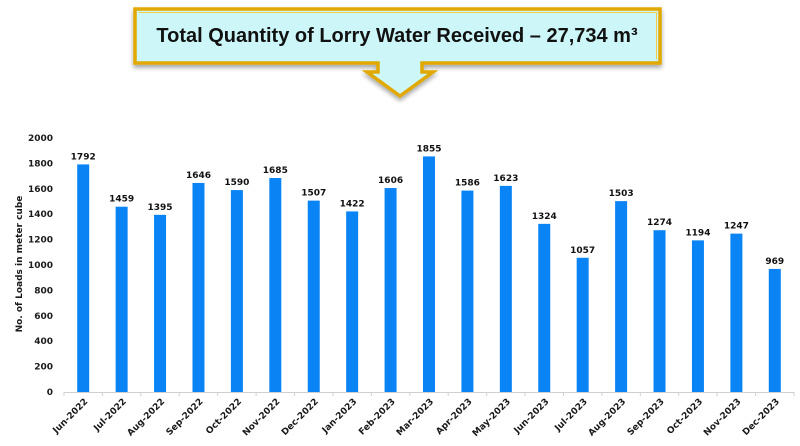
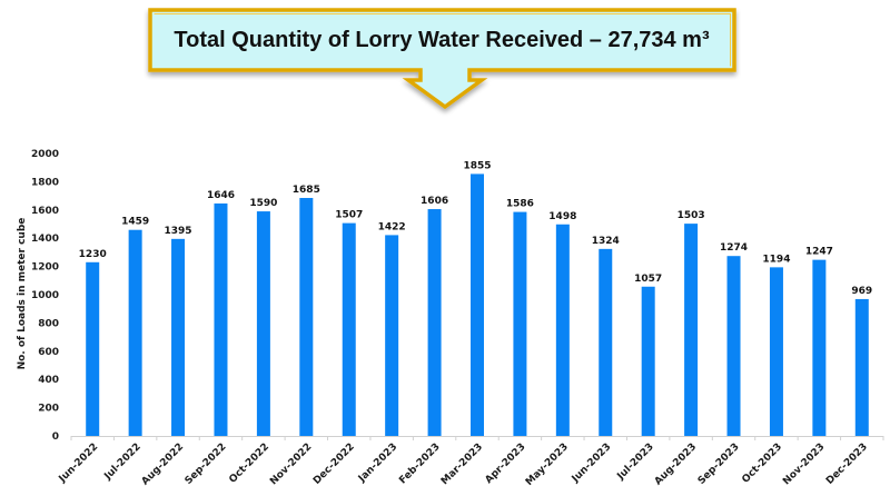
Jun-2022: 1792 -> 1230
May-2023: 1623 -> 1498
